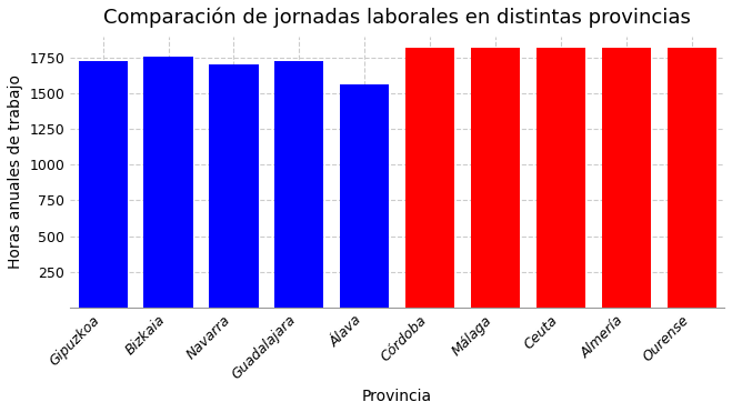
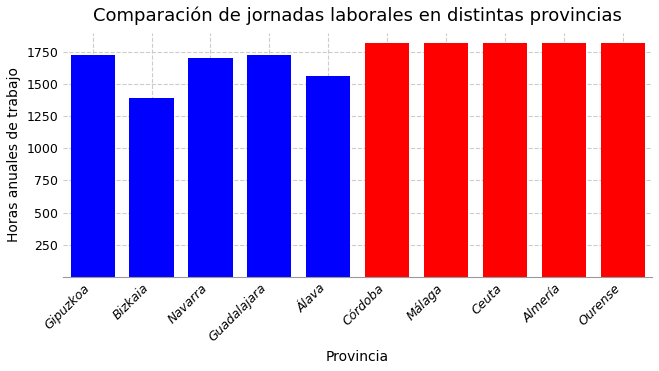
Bizkaia: 1760 -> 1390
